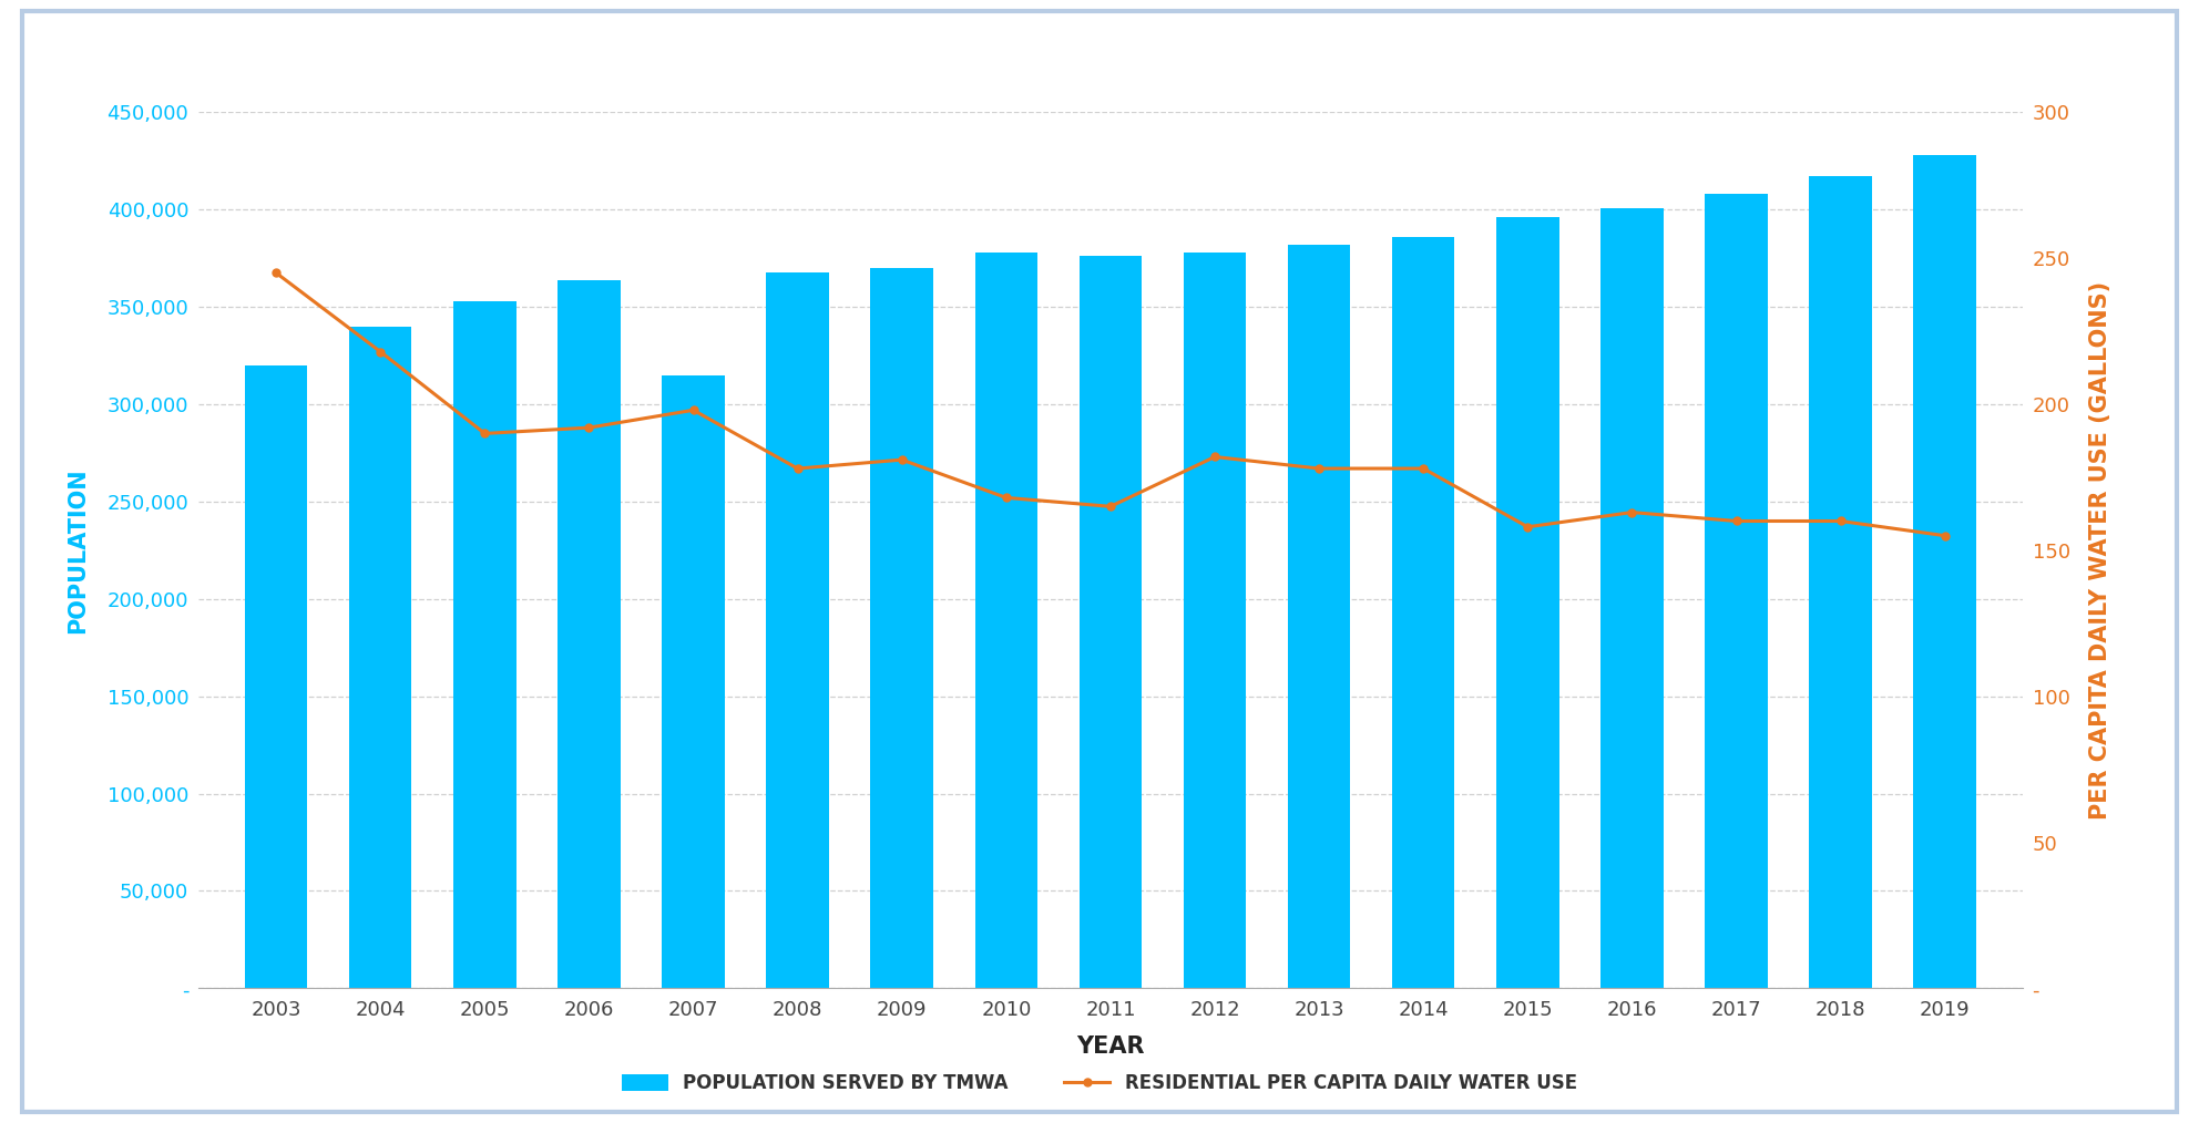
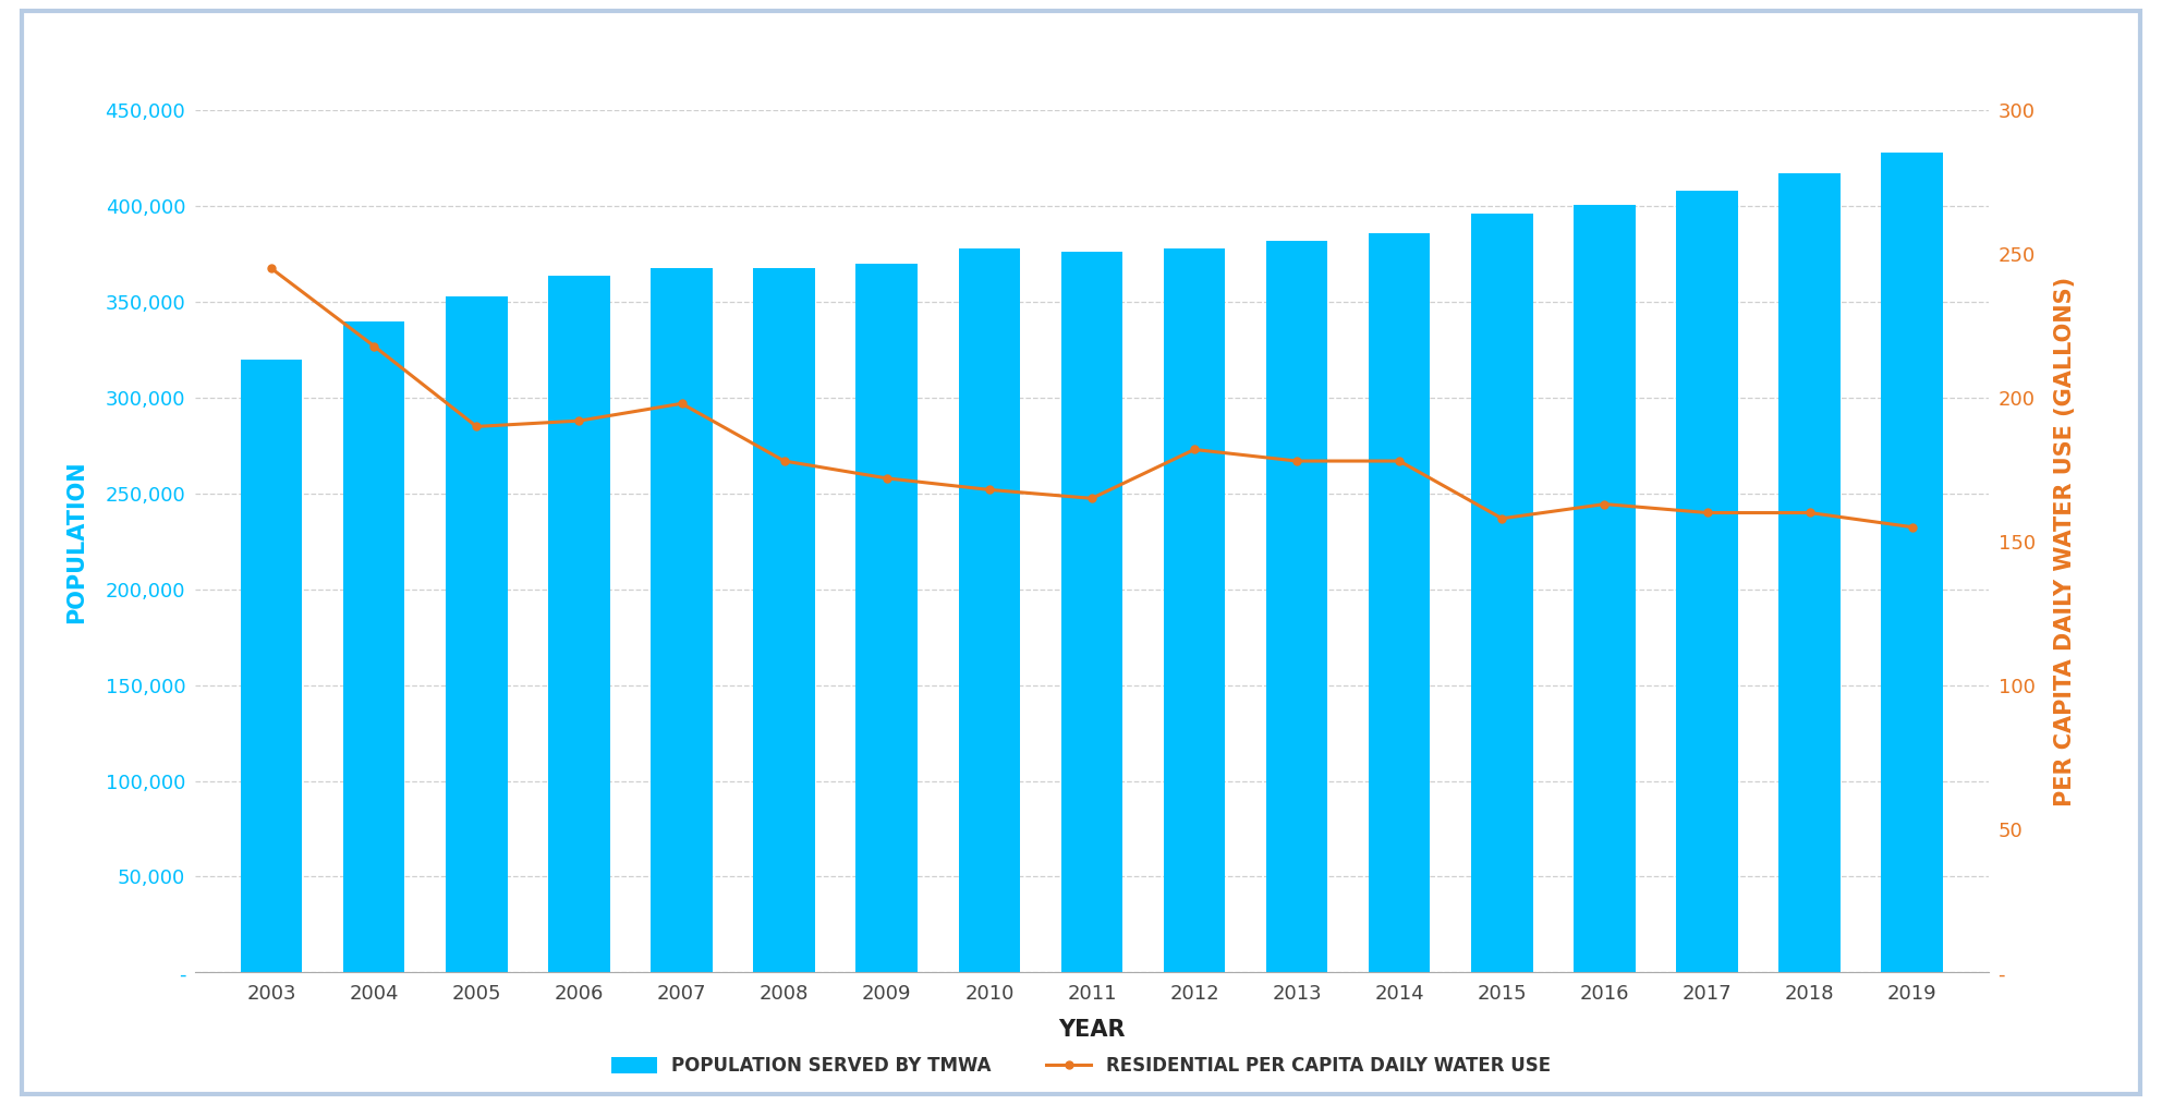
POPULATION SERVED BY TMWA/2007: 315,000 -> 368,000
RESIDENTIAL PER CAPITA DAILY WATER USE/2009: 181 -> 172
